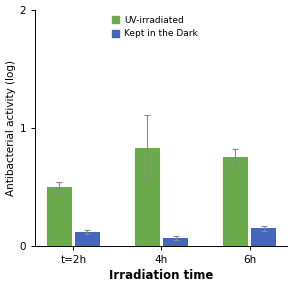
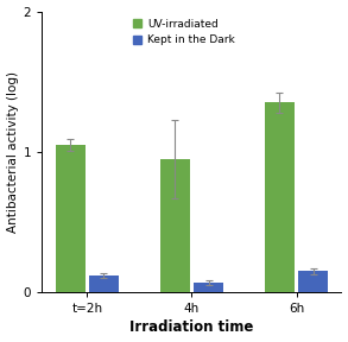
UV-irradiated/t=2h: 0.50 -> 1.05
UV-irradiated/4h: 0.83 -> 0.95
UV-irradiated/6h: 0.75 -> 1.35
